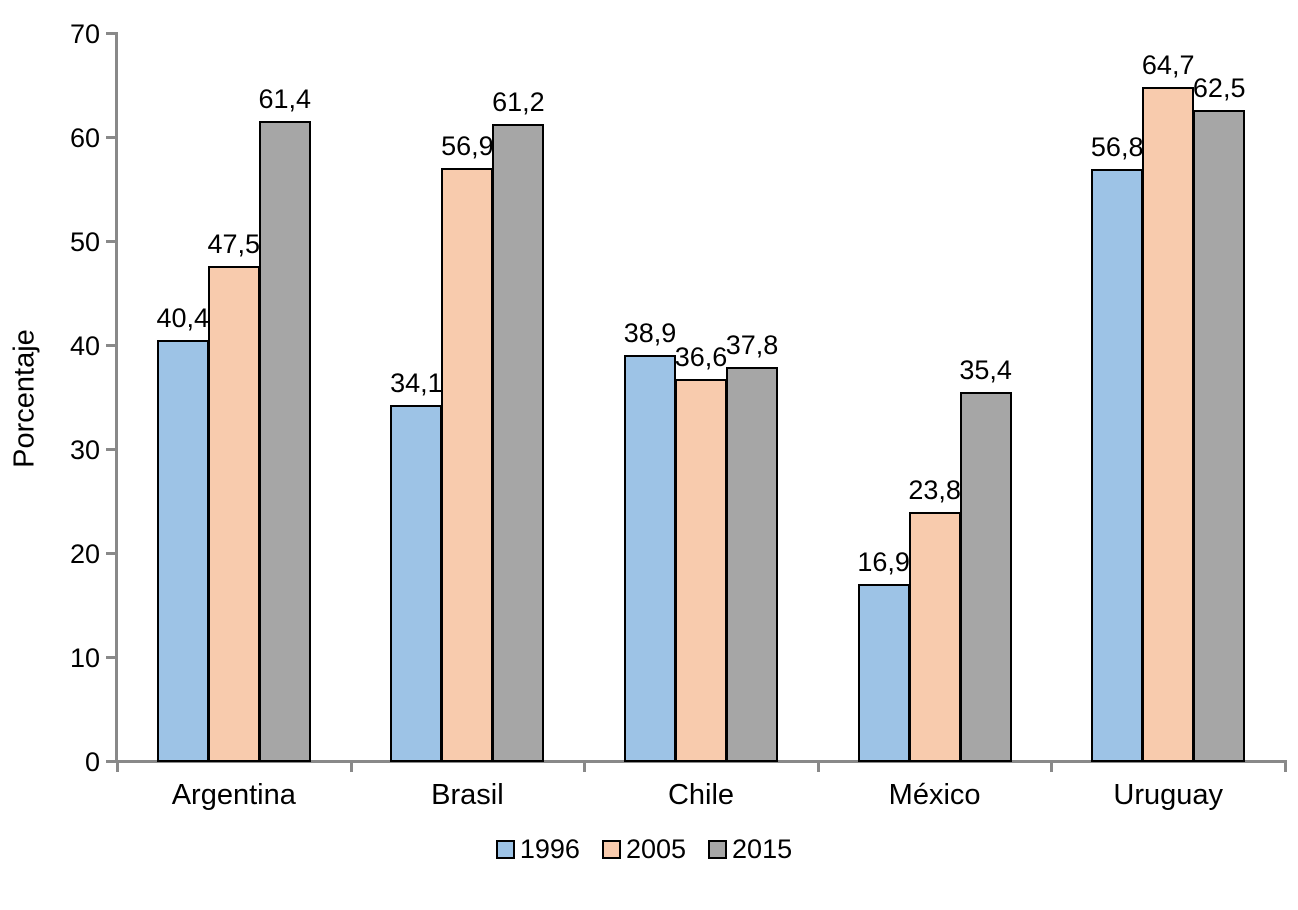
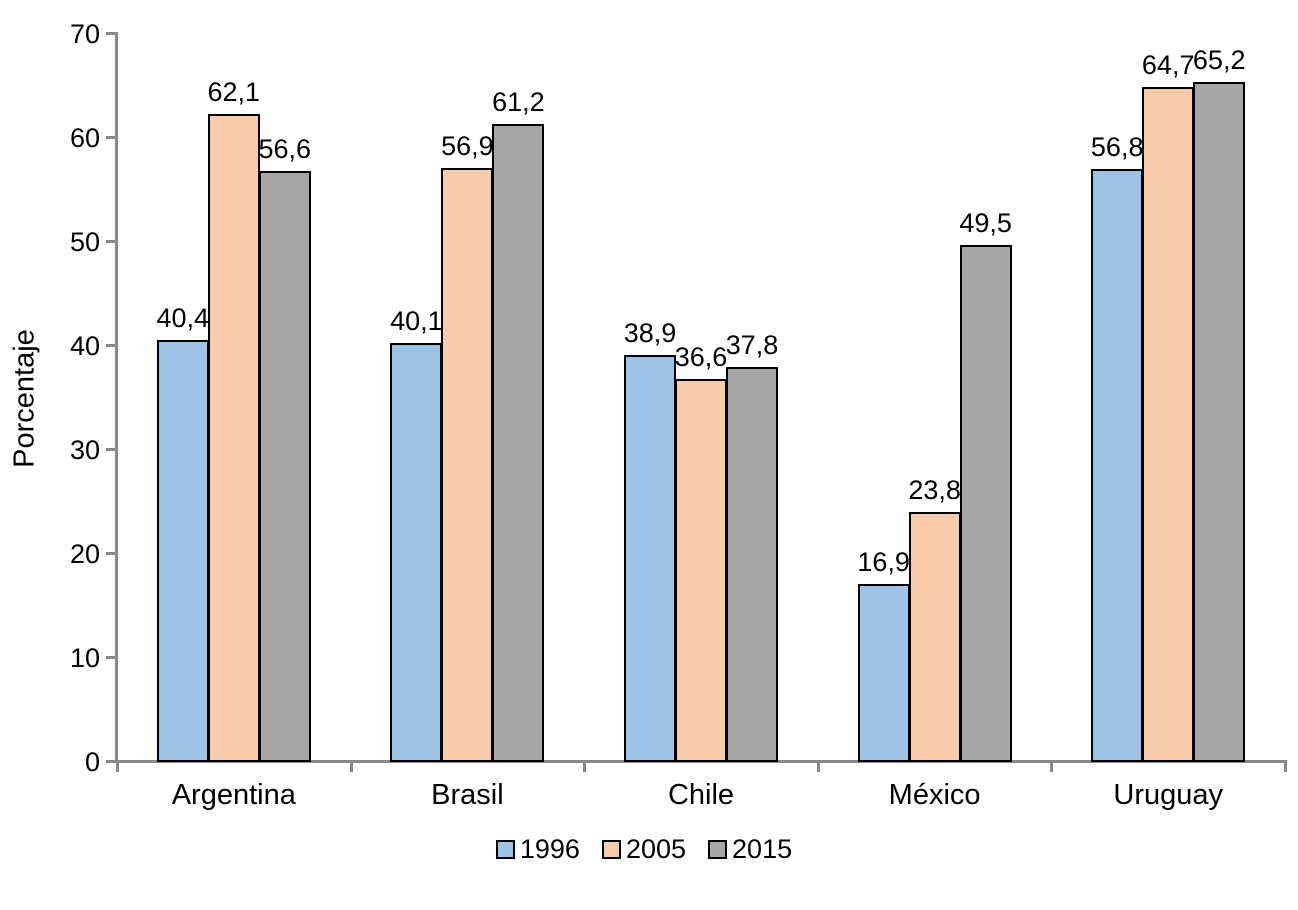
2005/Argentina: 47,5 -> 62,1
2015/Argentina: 61,4 -> 56,6
1996/Brasil: 34,1 -> 40,1
2015/México: 35,4 -> 49,5
2015/Uruguay: 62,5 -> 65,2
